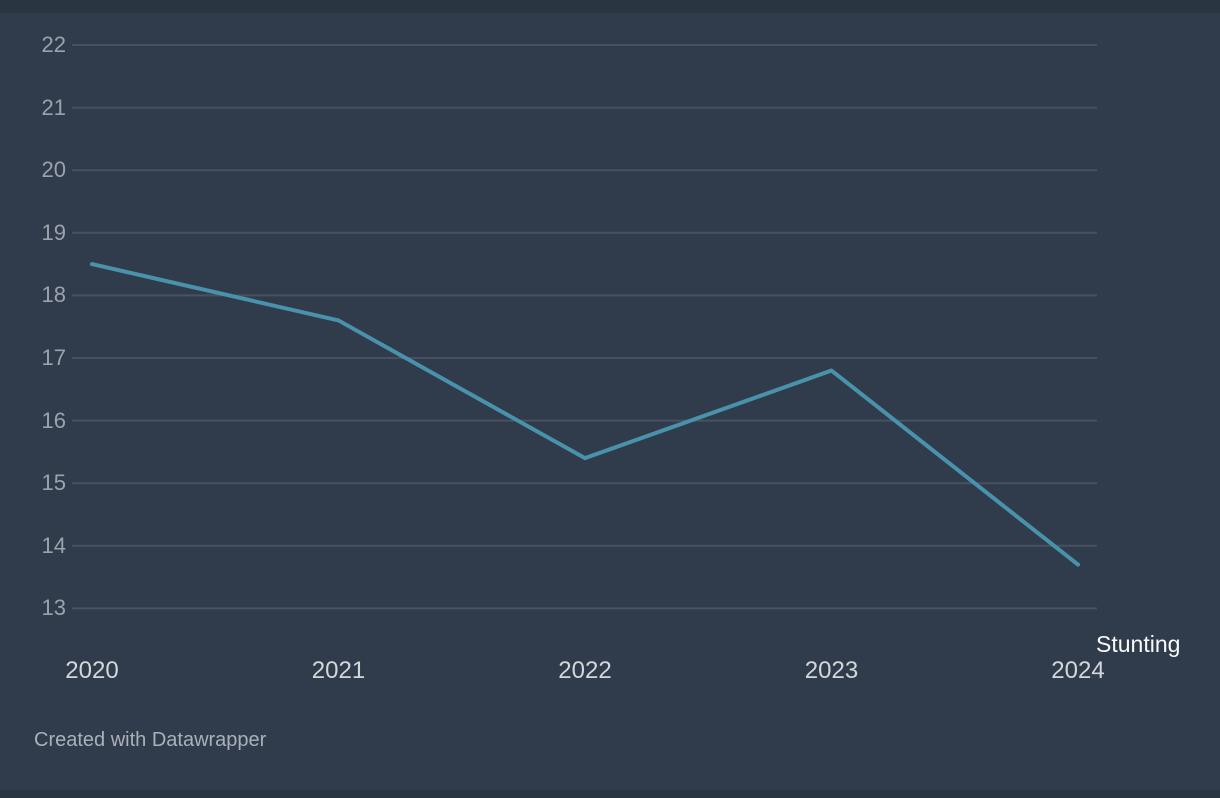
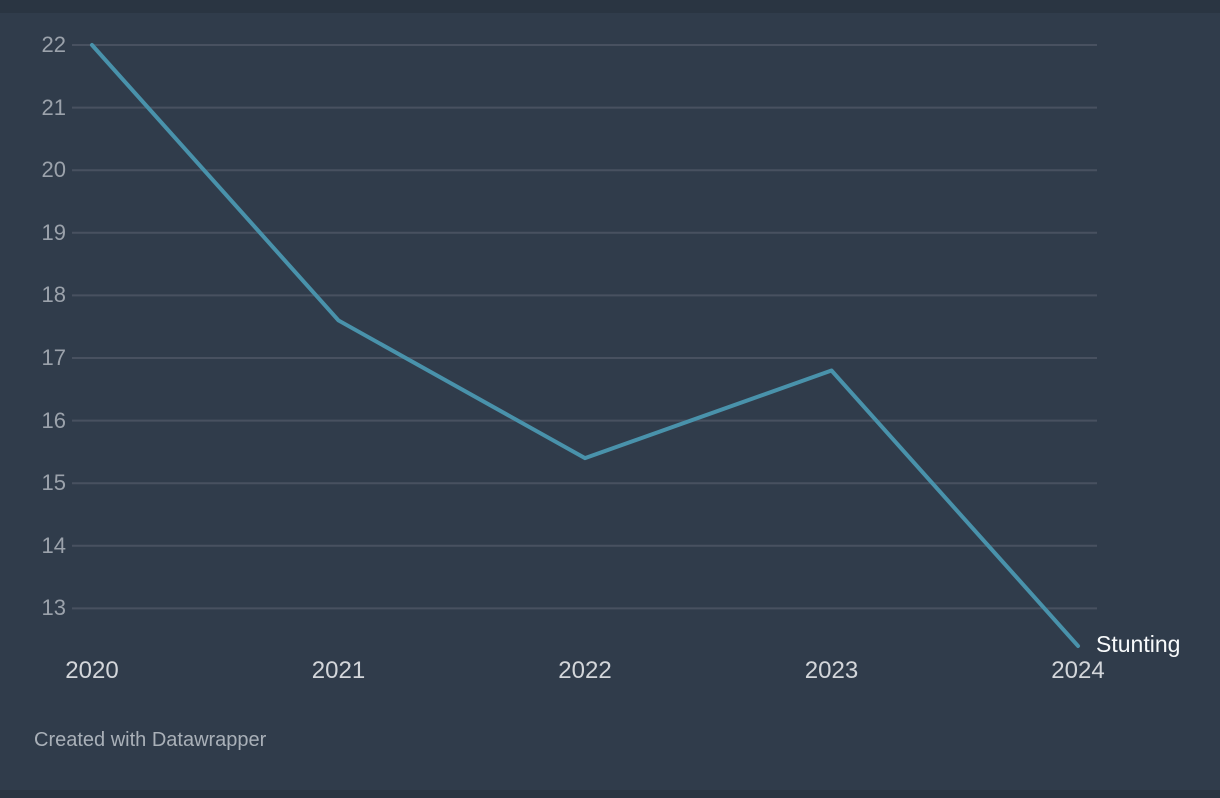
2020: 18.5 -> 22.0
2024: 13.7 -> 12.4
